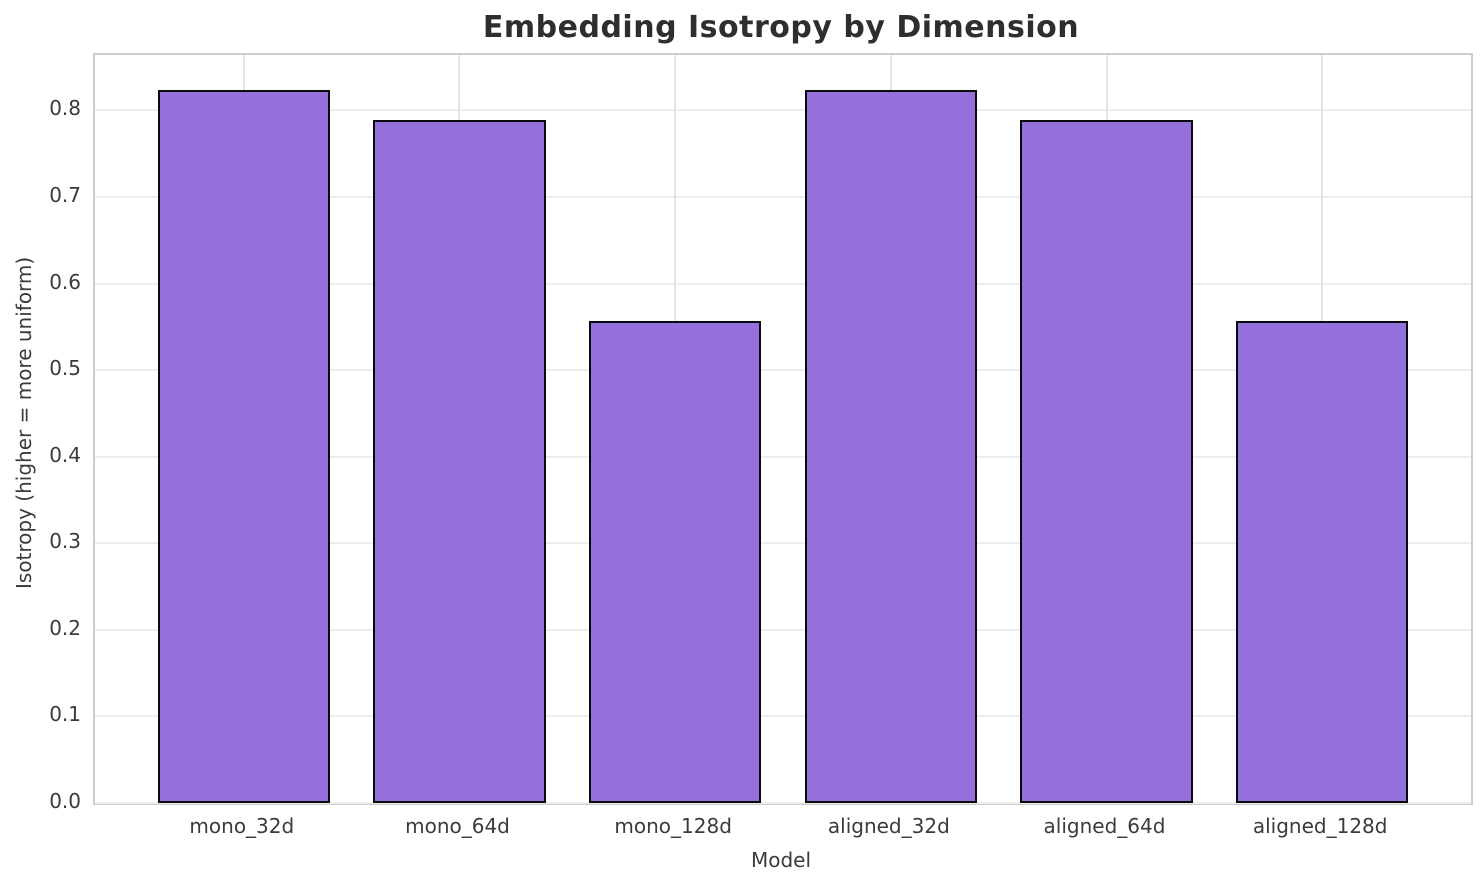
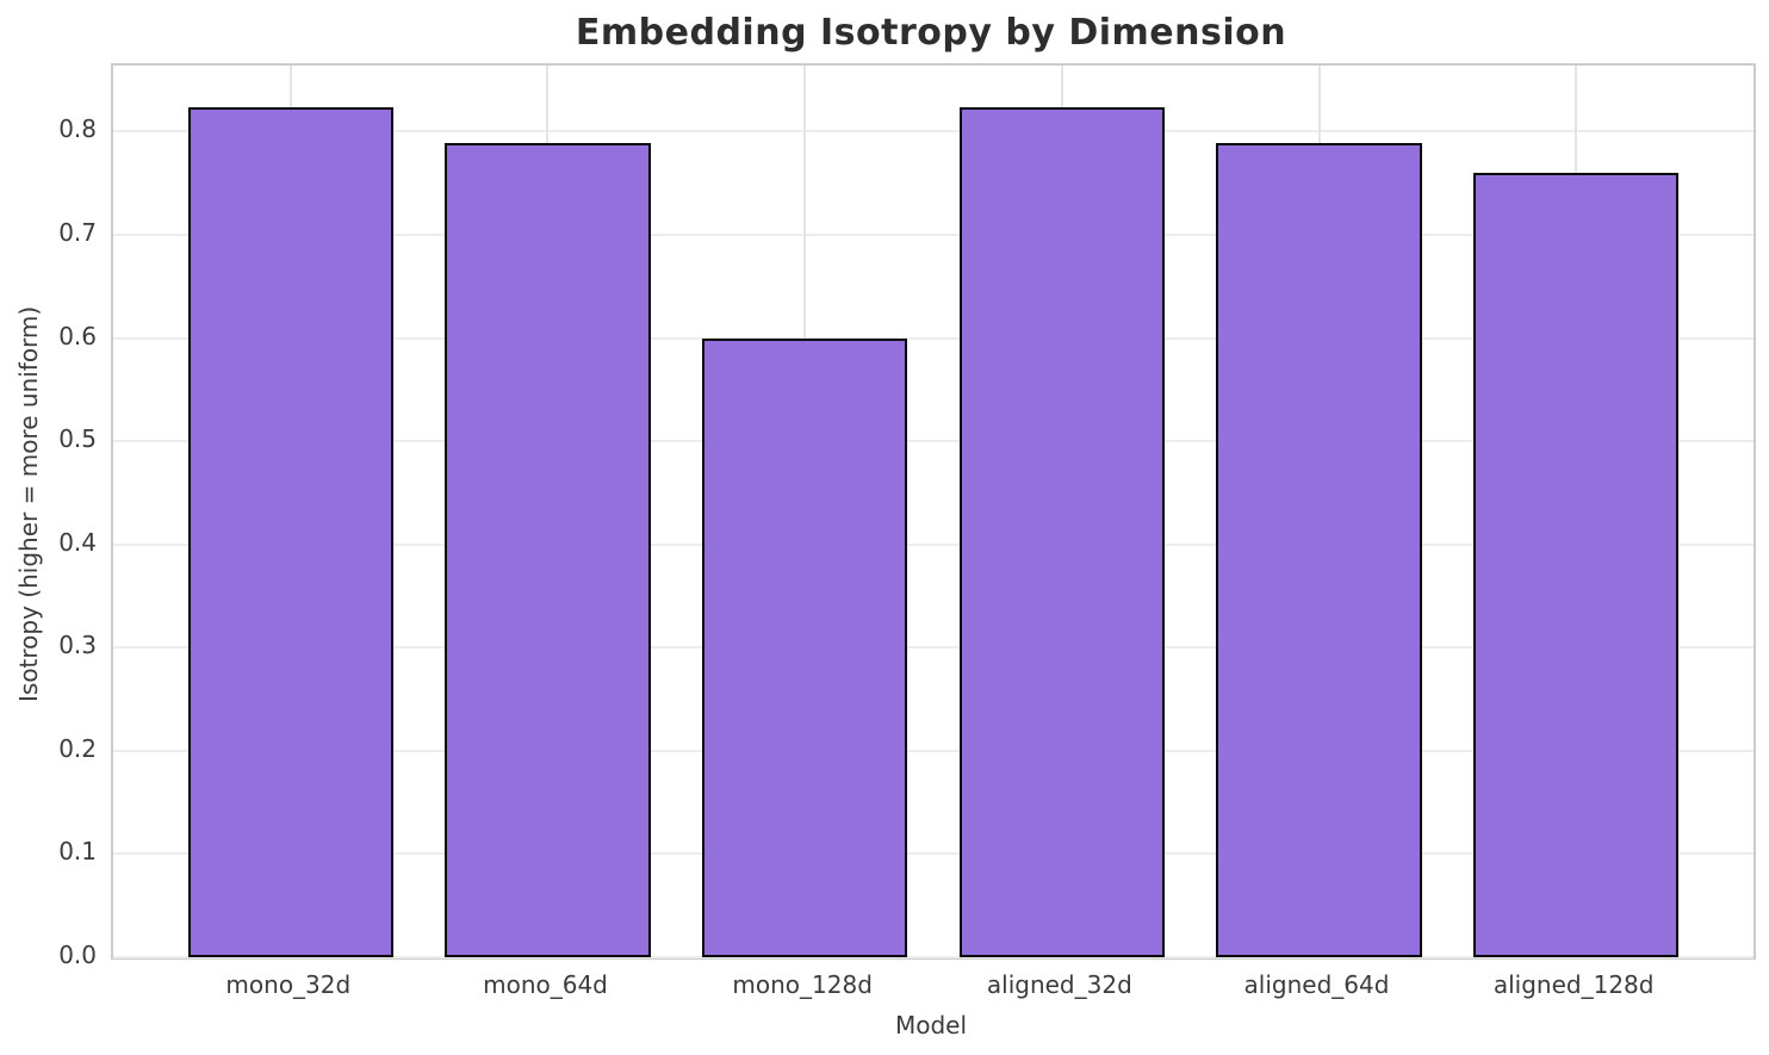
mono_128d: 0.56 -> 0.60
aligned_128d: 0.56 -> 0.76
